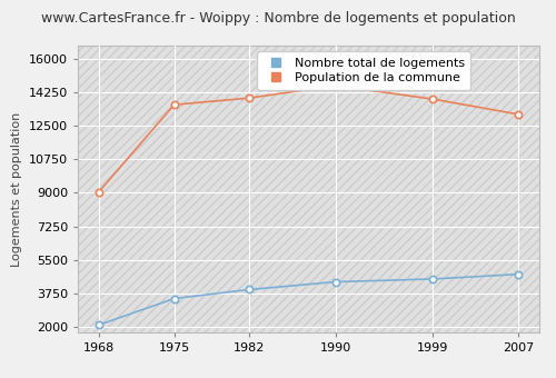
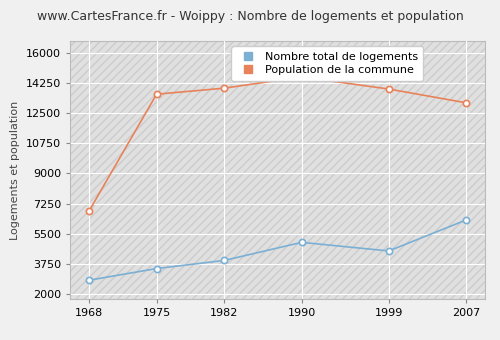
Nombre total de logements/1968: 2100 -> 2800
Population de la commune/1968: 9000 -> 6800
Nombre total de logements/1990: 4400 -> 5000
Nombre total de logements/2007: 4800 -> 6300
